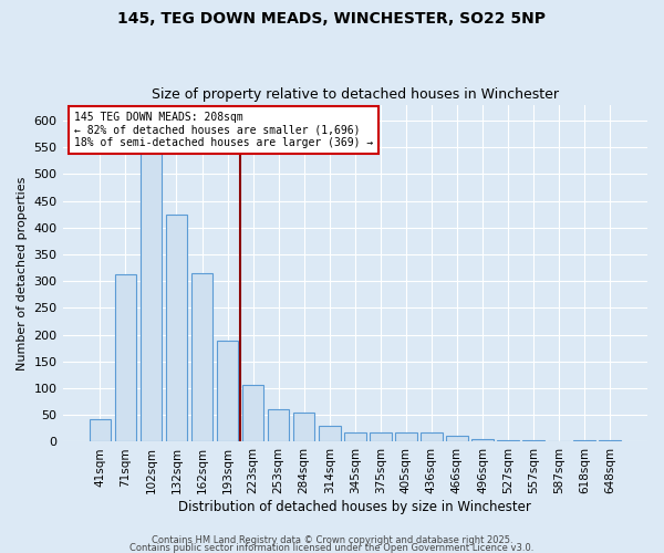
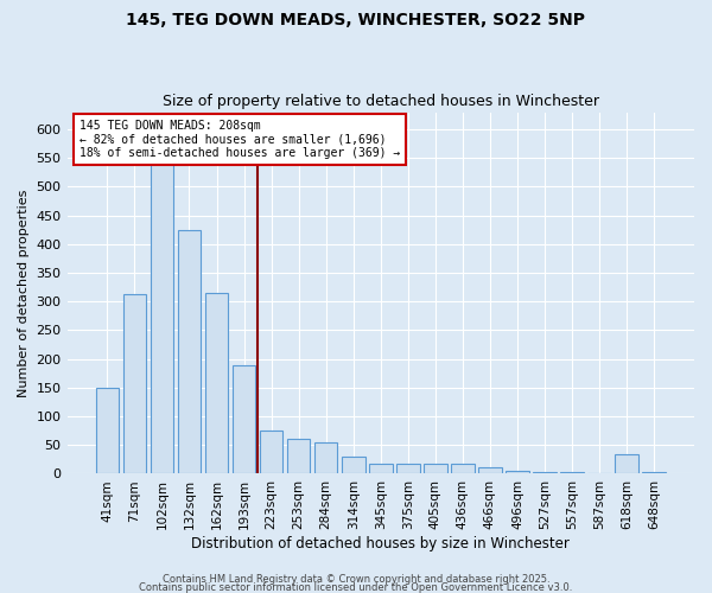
41sqm: 42 -> 150
223sqm: 107 -> 75
618sqm: 4 -> 35
